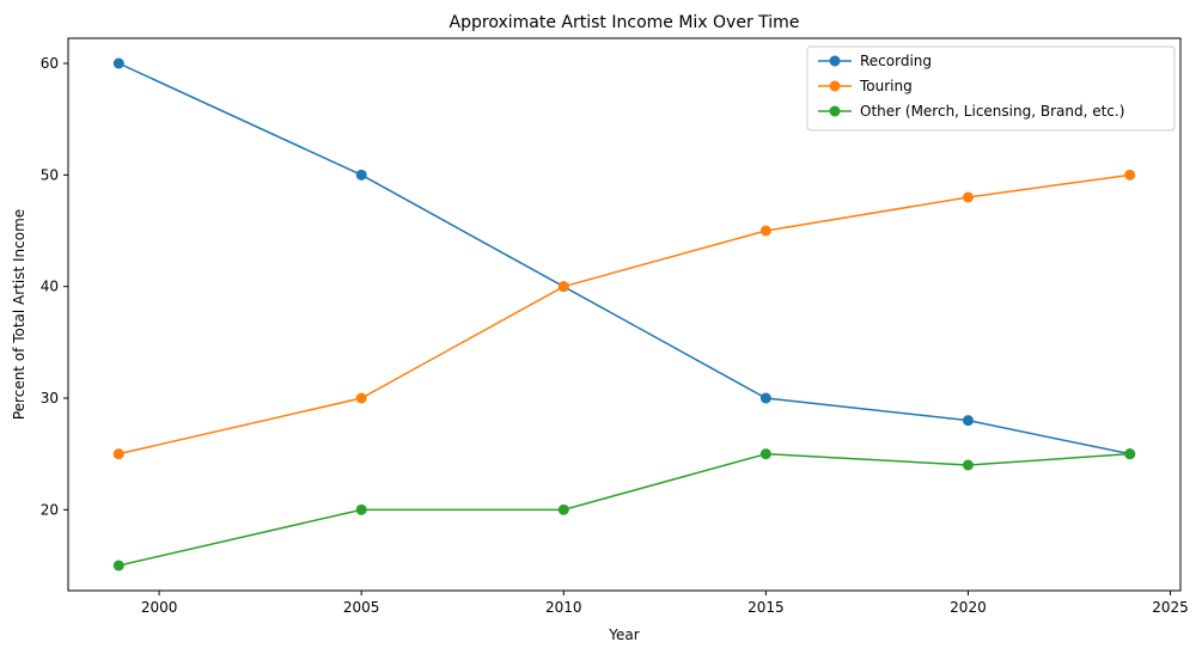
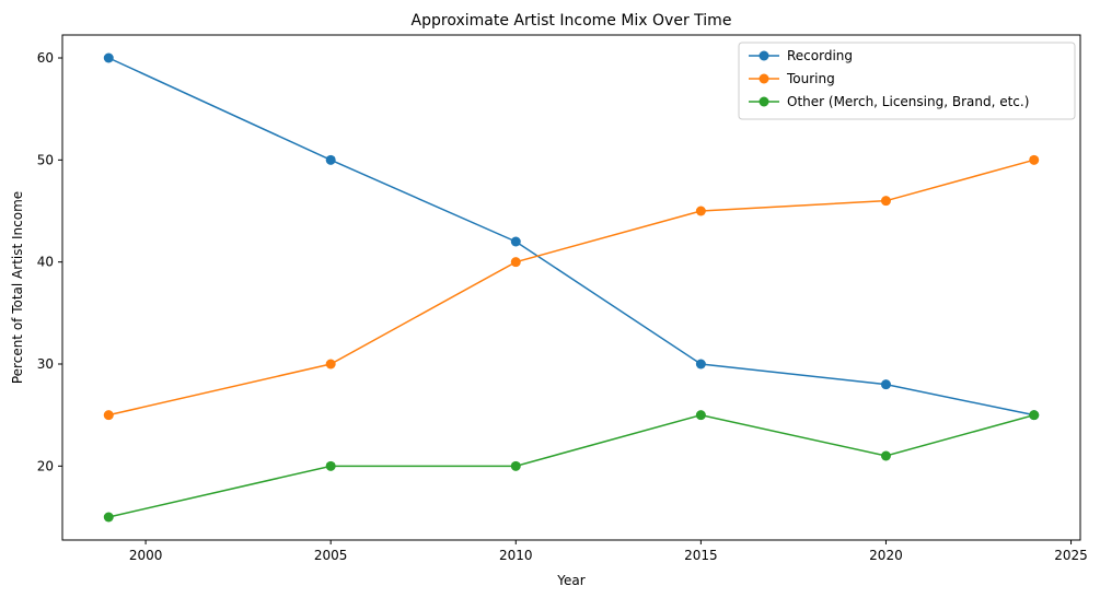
Recording/2010: 40 -> 42
Touring/2020: 48 -> 46
Other (Merch, Licensing, Brand, etc.)/2020: 24 -> 21
